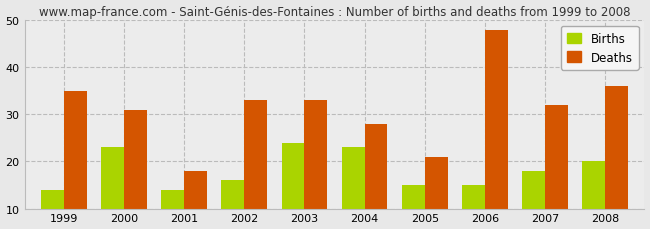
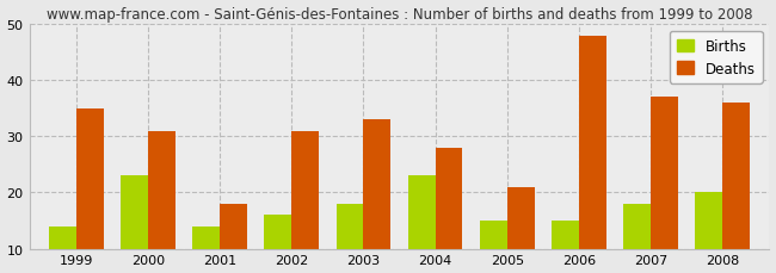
Deaths/2002: 33 -> 31
Births/2003: 24 -> 18
Deaths/2007: 32 -> 37
